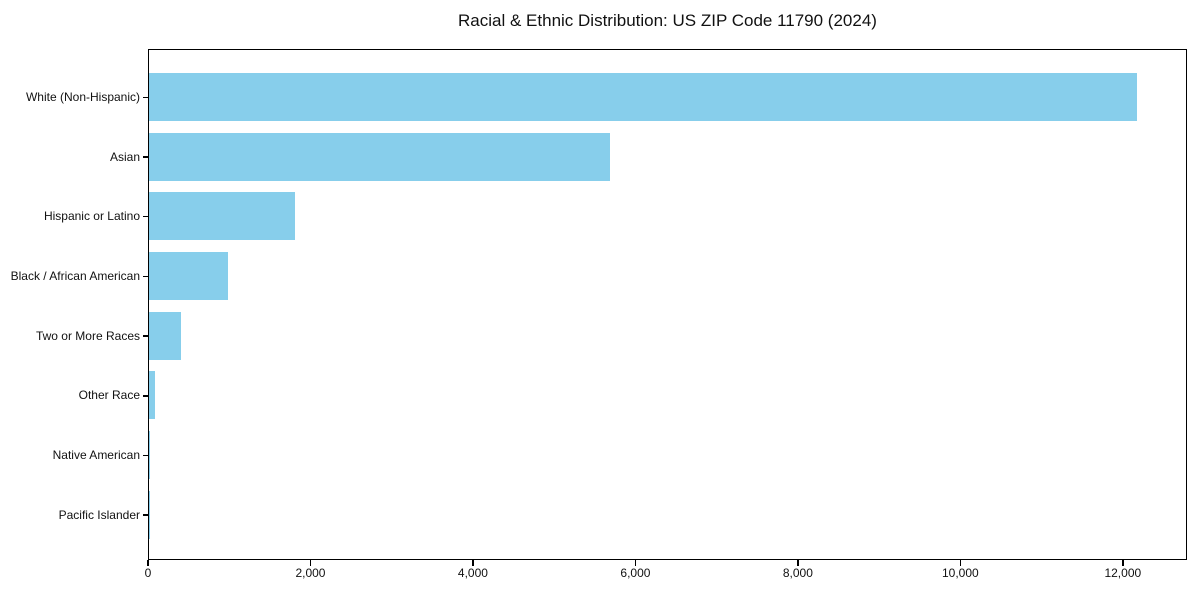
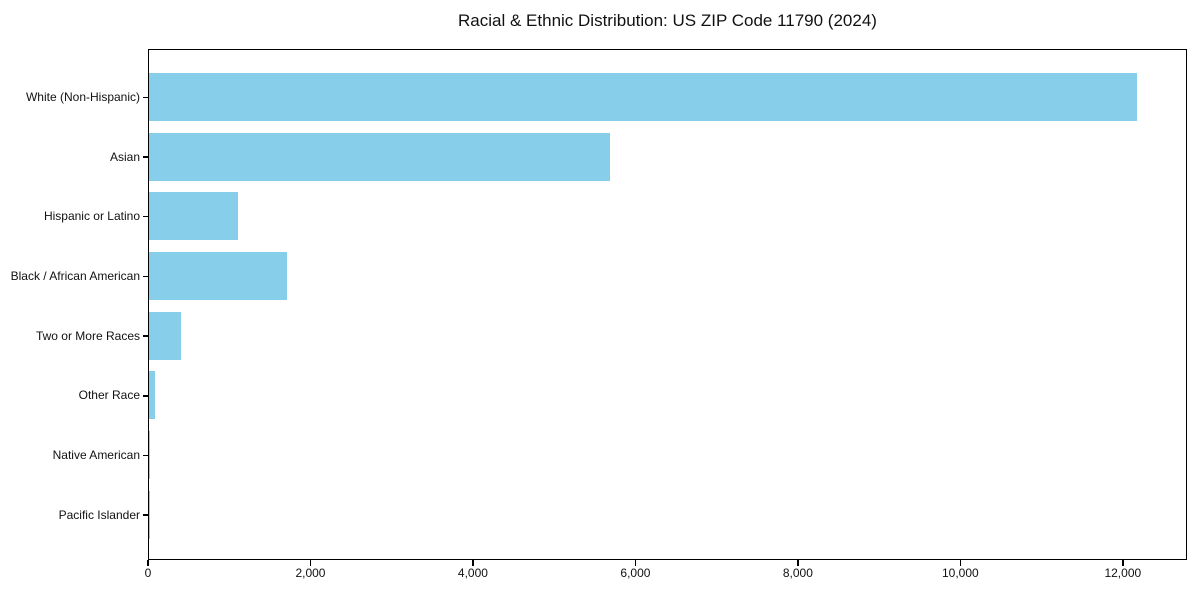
Hispanic or Latino: 1800 -> 1100
Black / African American: 1000 -> 1700
